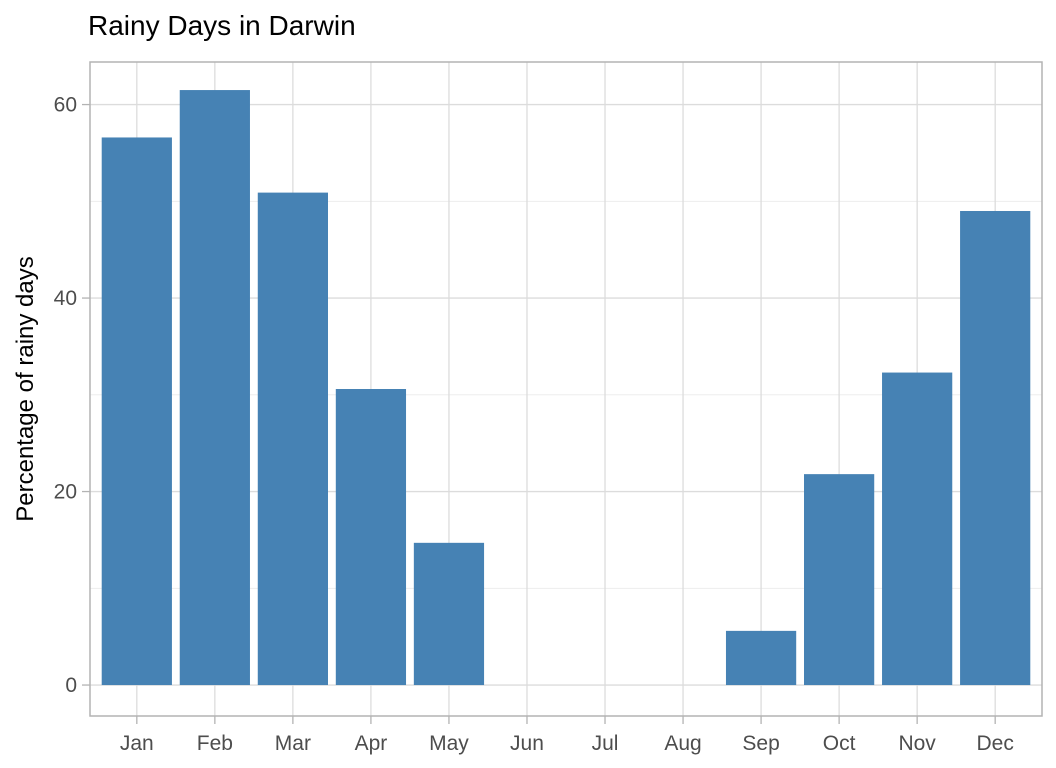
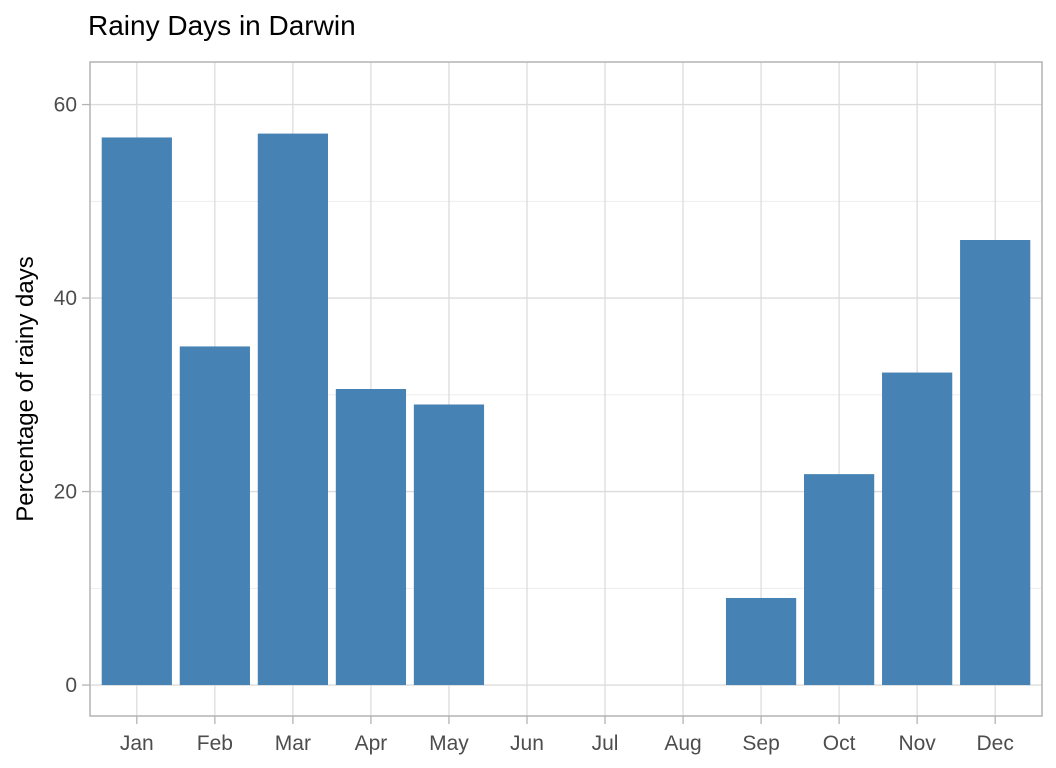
Feb: 62 -> 35
Mar: 51 -> 57
May: 15 -> 29
Sep: 6 -> 9
Dec: 49 -> 46
